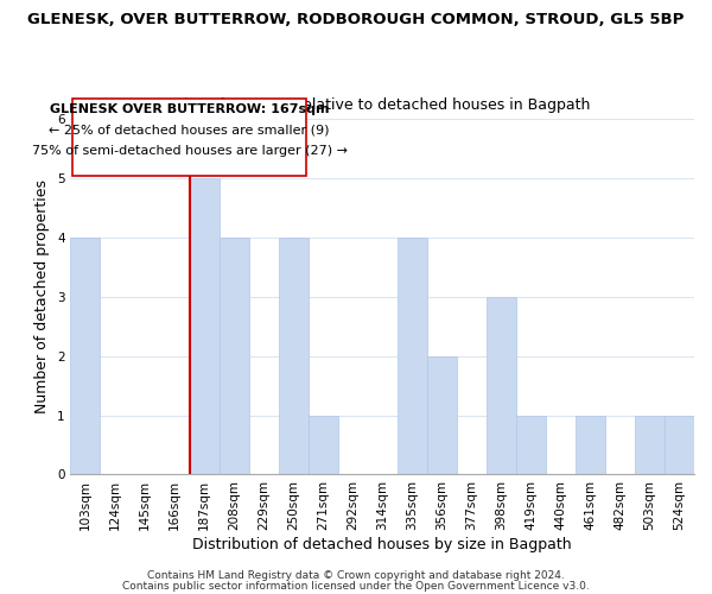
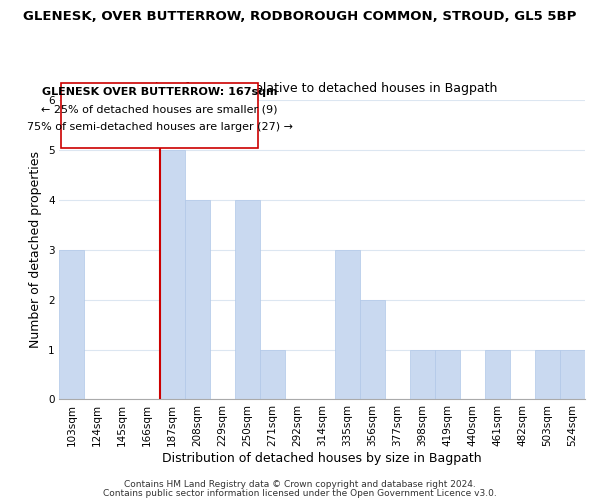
103sqm: 4 -> 3
335sqm: 4 -> 3
398sqm: 3 -> 1
